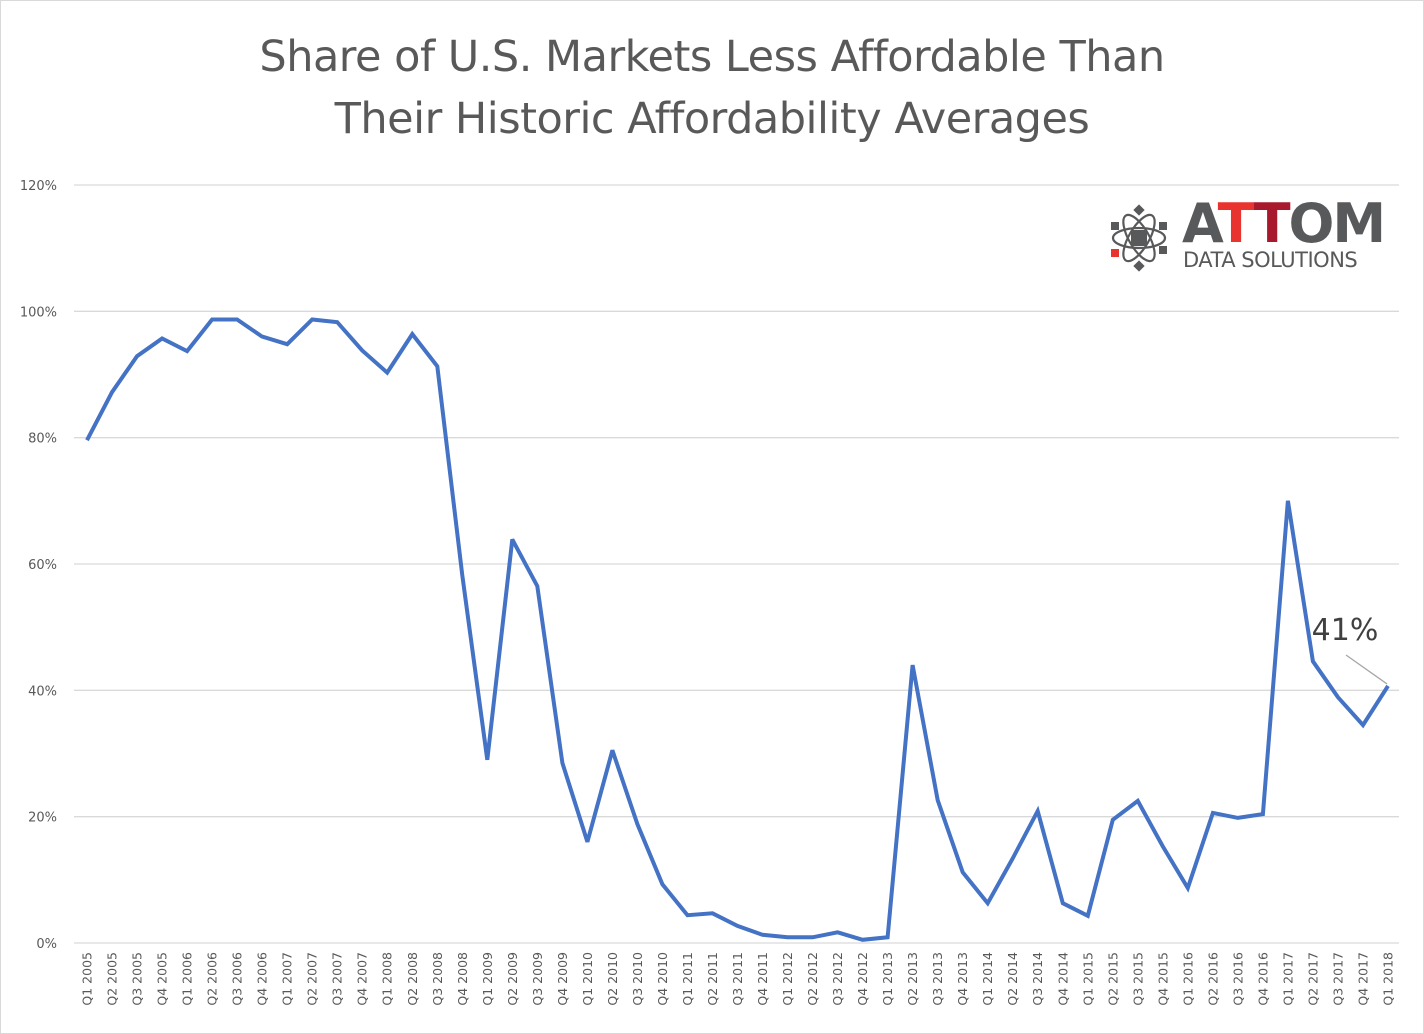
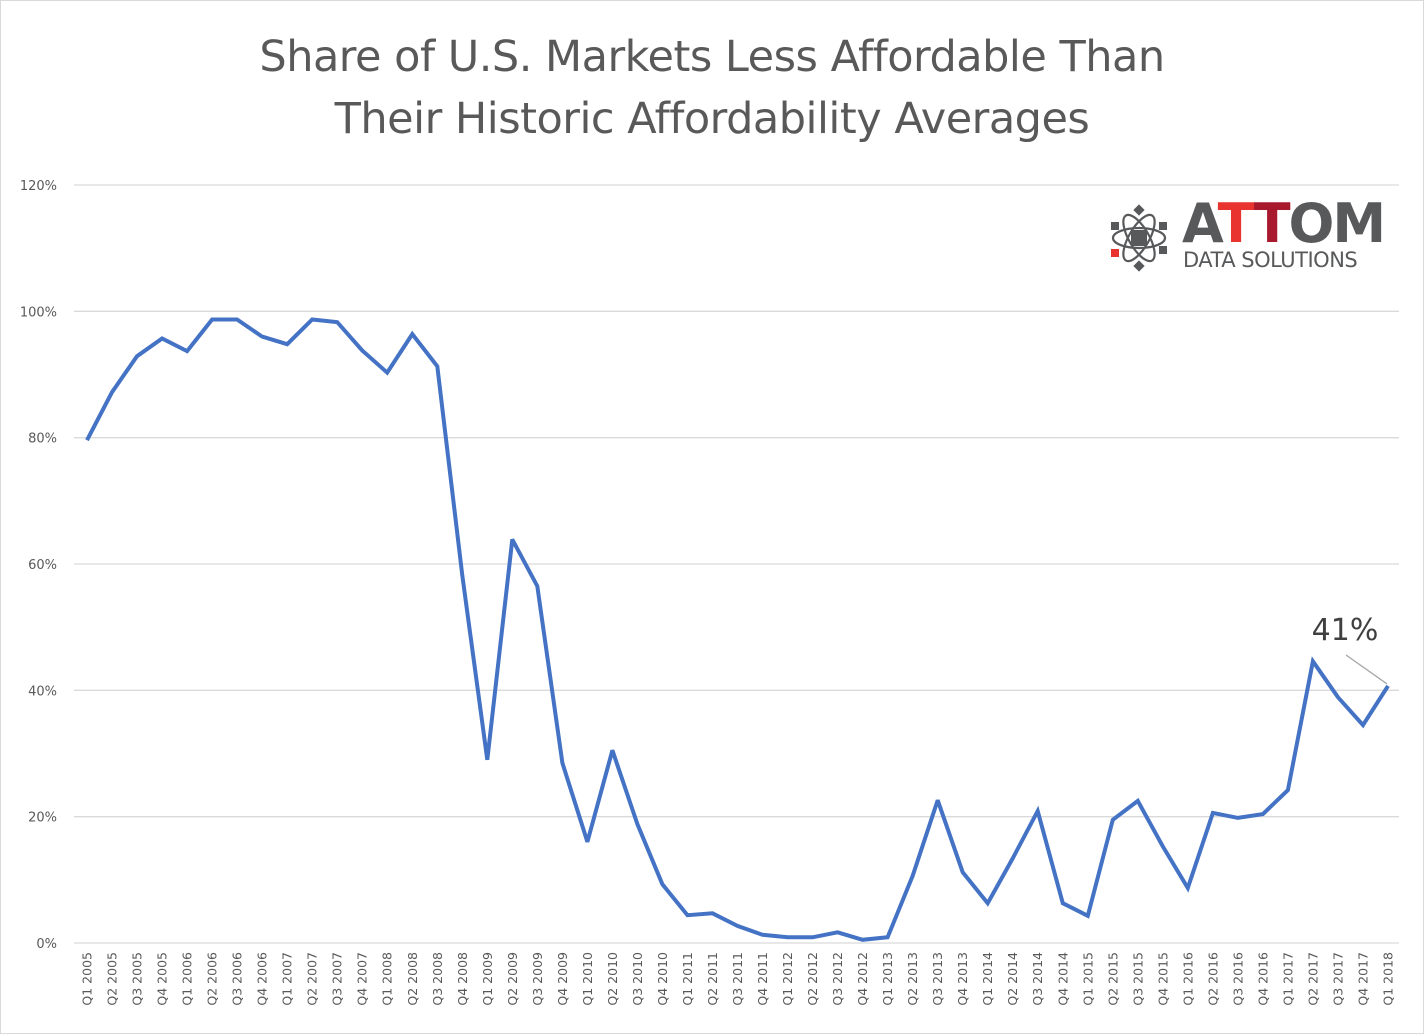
Q2 2013: 44% -> 11%
Q1 2017: 70% -> 24%
